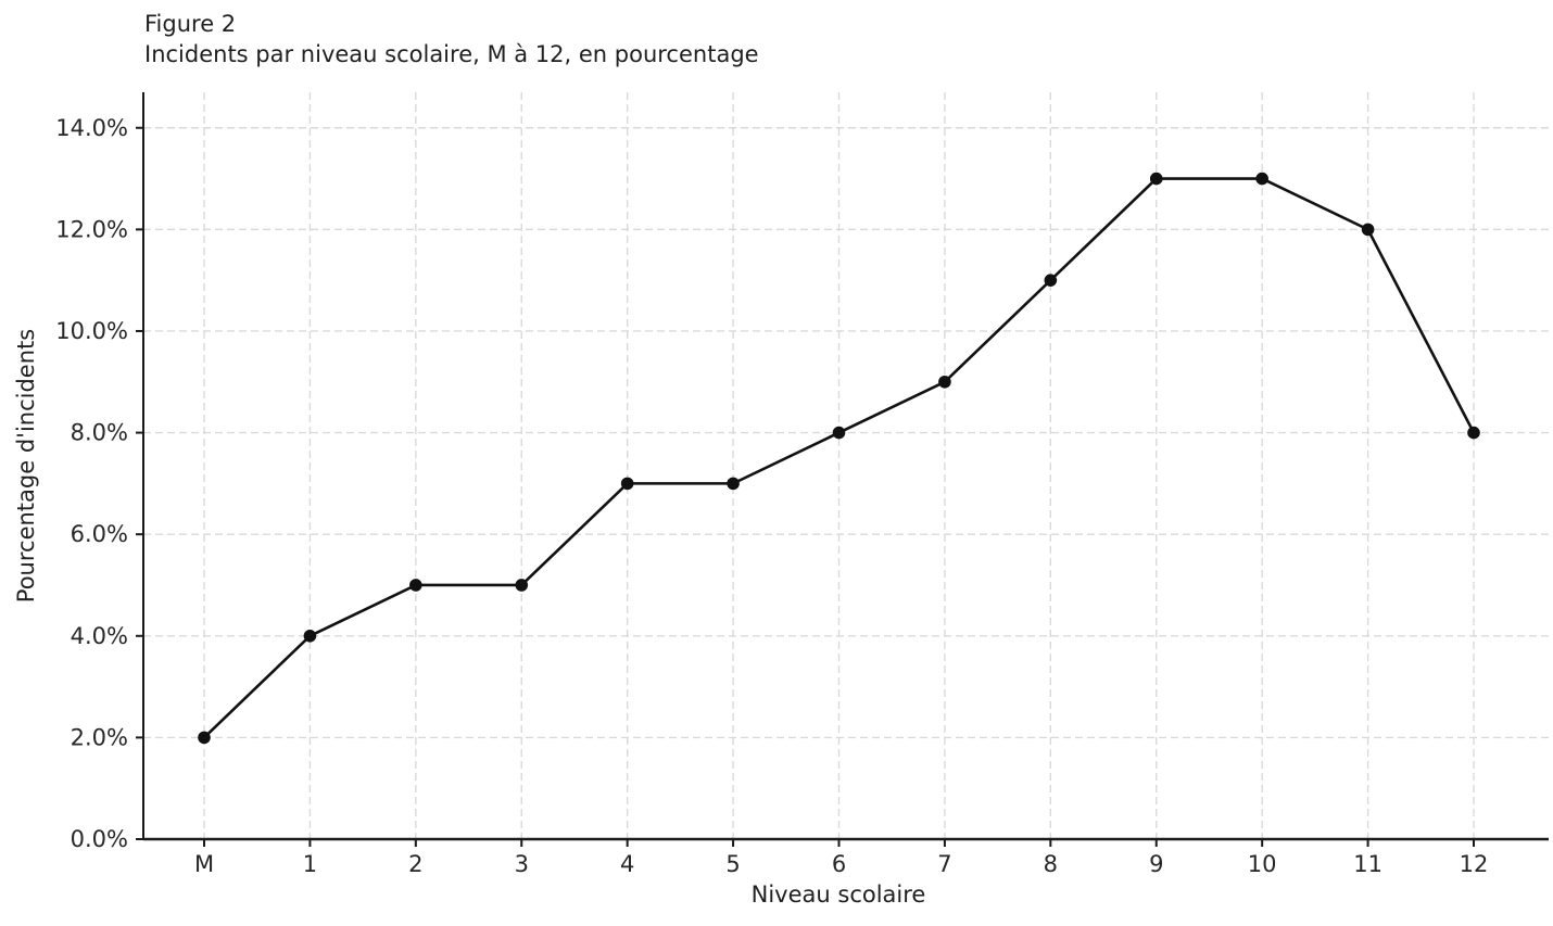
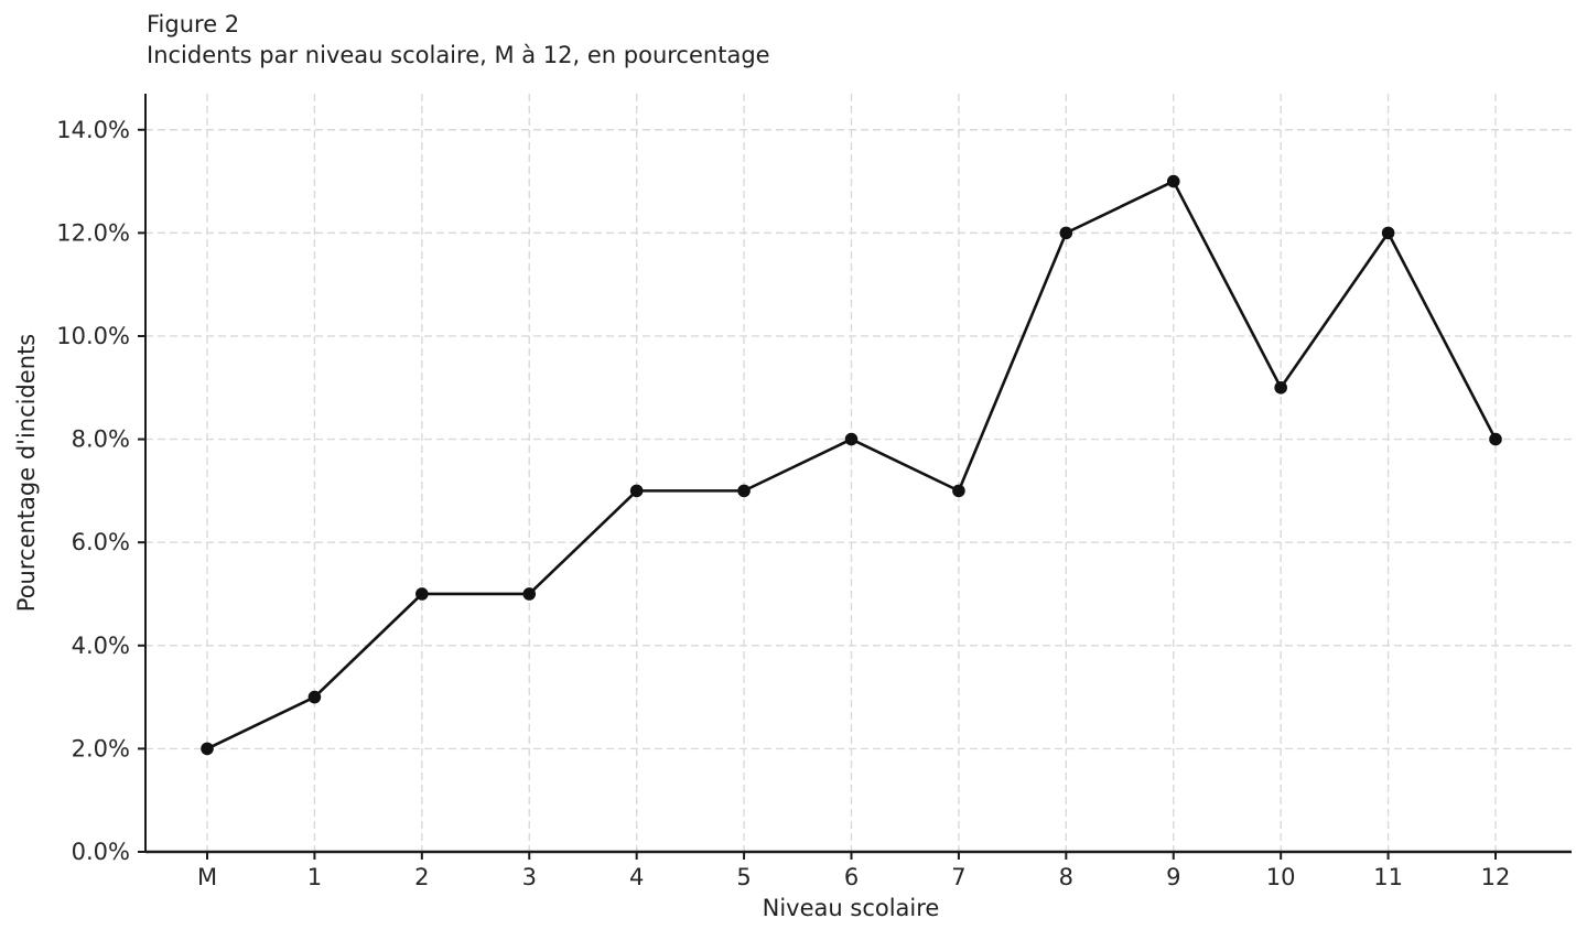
1: 4% -> 3%
7: 9% -> 7%
8: 11% -> 12%
10: 13% -> 9%
